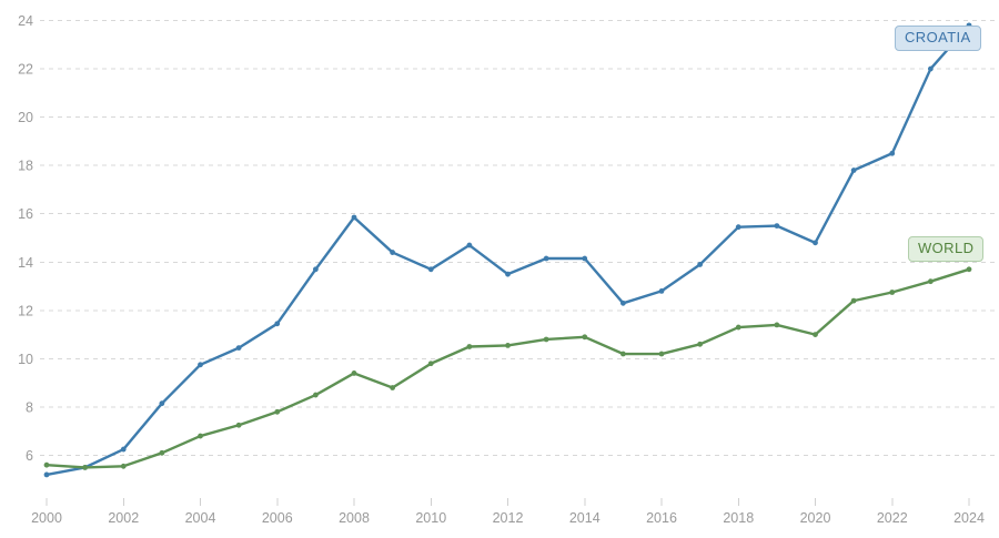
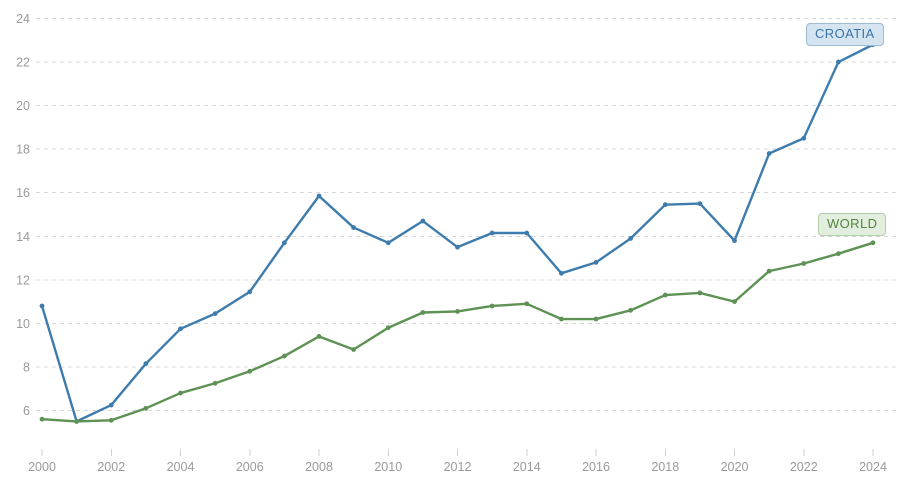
CROATIA/2000: 5.2 -> 10.8
CROATIA/2020: 14.8 -> 13.8
CROATIA/2024: 23.8 -> 22.8
